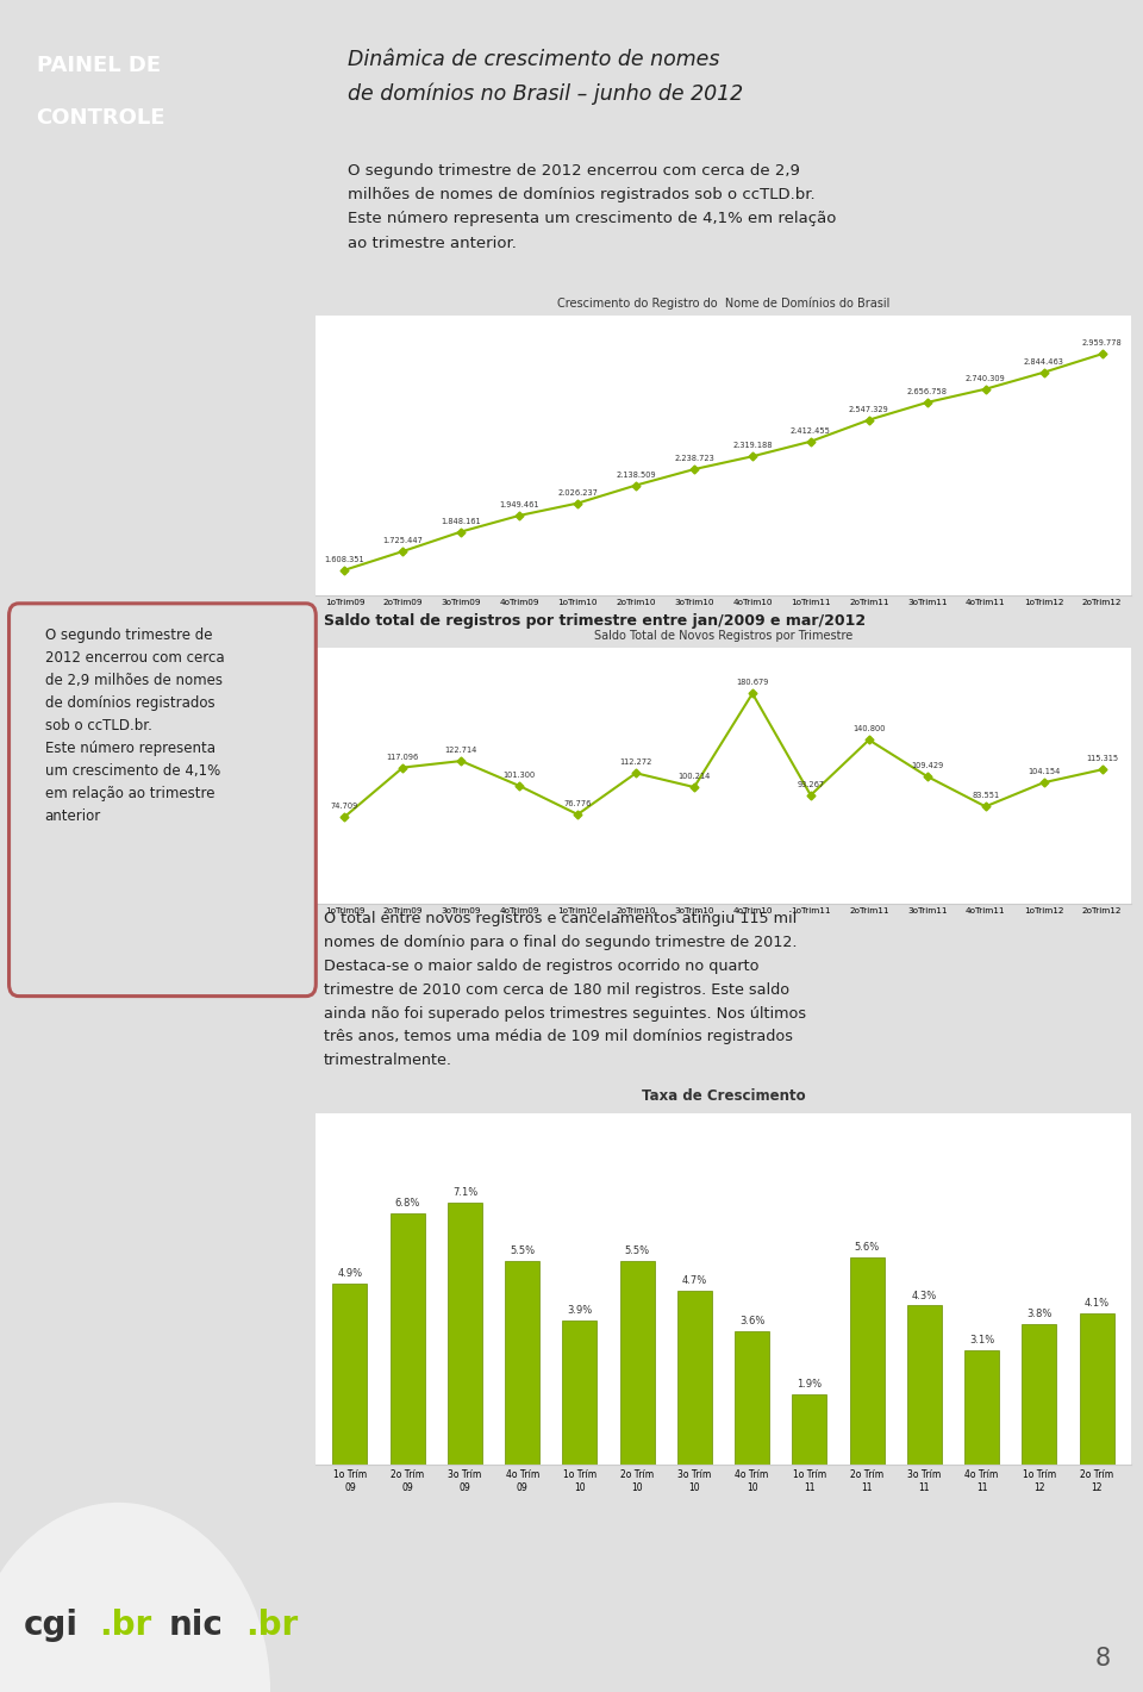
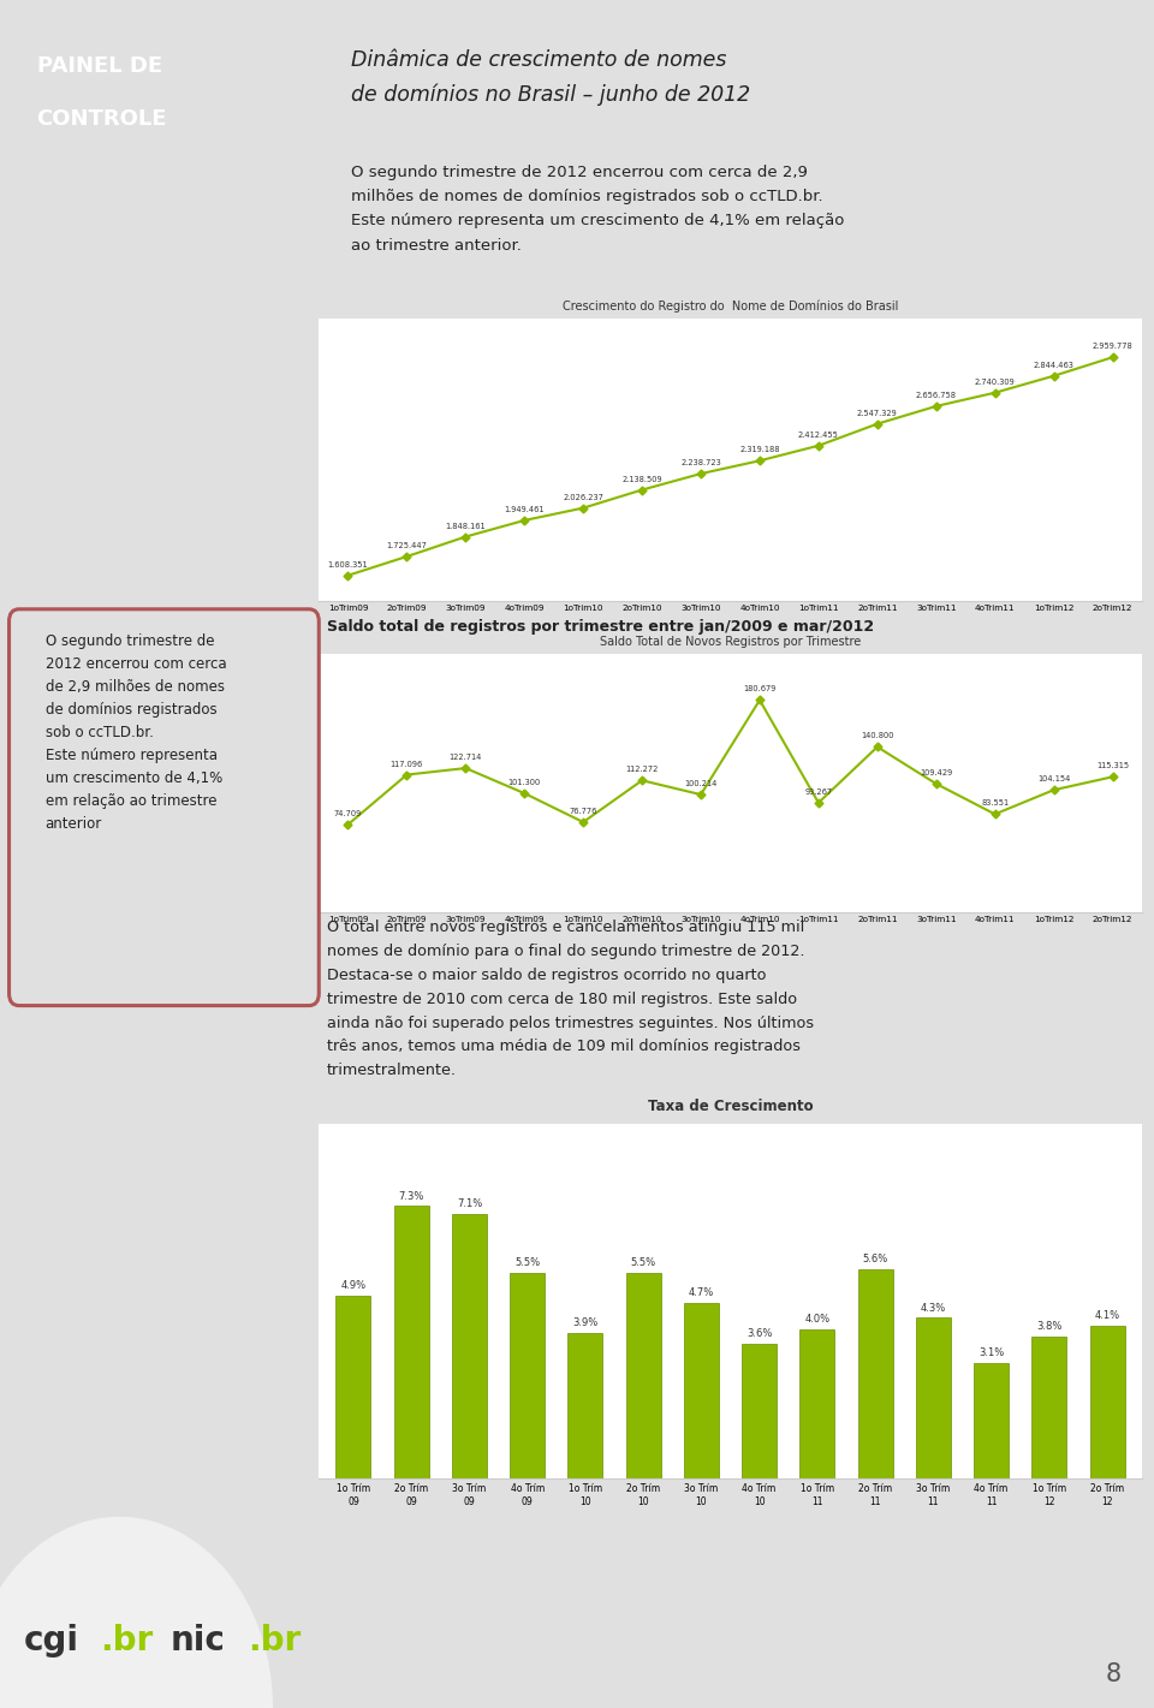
Taxa de Crescimento/2o Trím 09: 6.8% -> 7.3%
Taxa de Crescimento/1o Trím 11: 1.9% -> 4.0%
